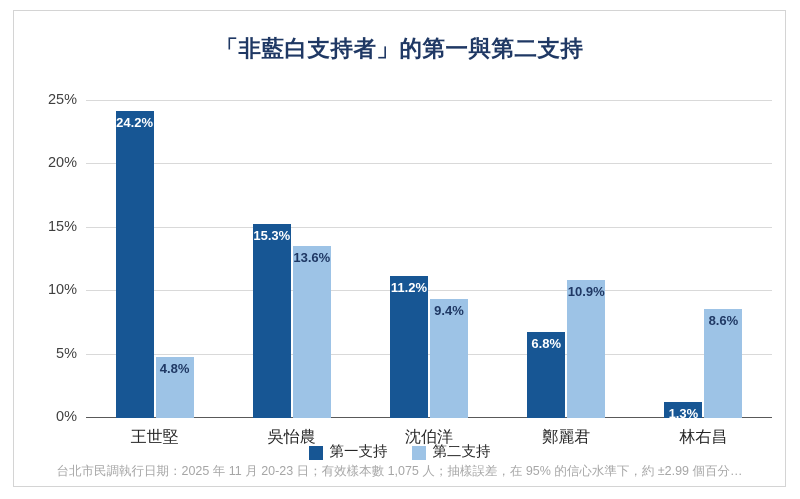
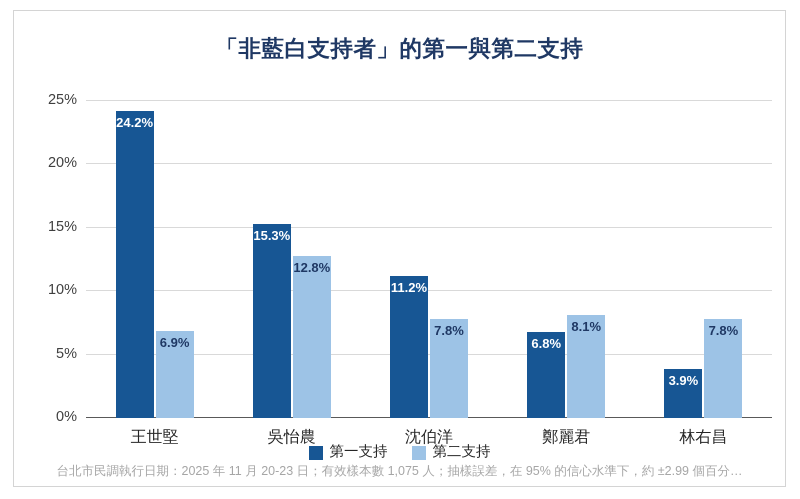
第二支持/王世堅: 4.8% -> 6.9%
第二支持/吳怡農: 13.6% -> 12.8%
第二支持/沈伯洋: 9.4% -> 7.8%
第二支持/鄭麗君: 10.9% -> 8.1%
第一支持/林右昌: 1.3% -> 3.9%
第二支持/林右昌: 8.6% -> 7.8%
